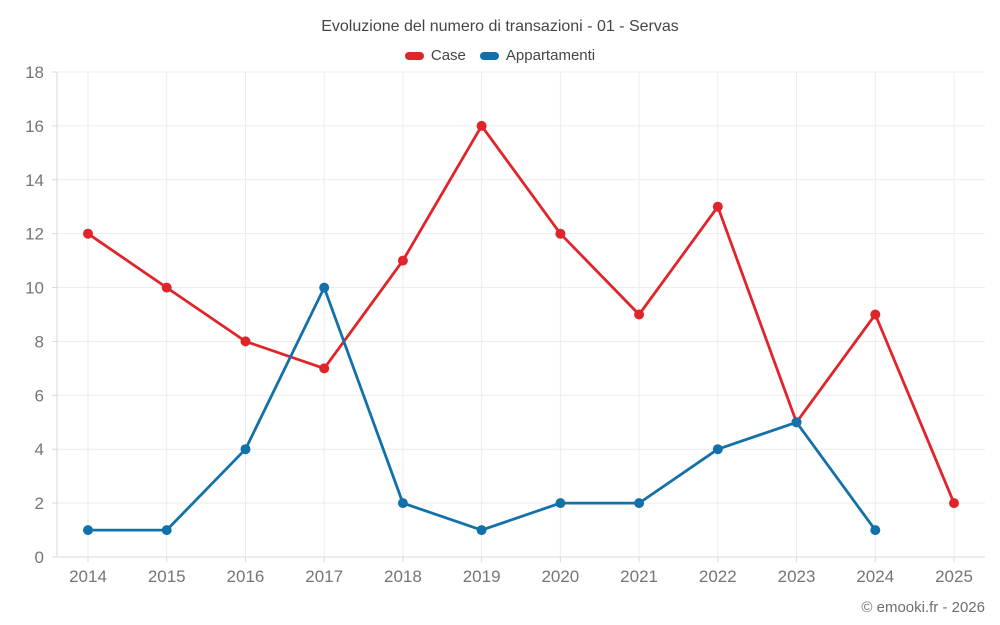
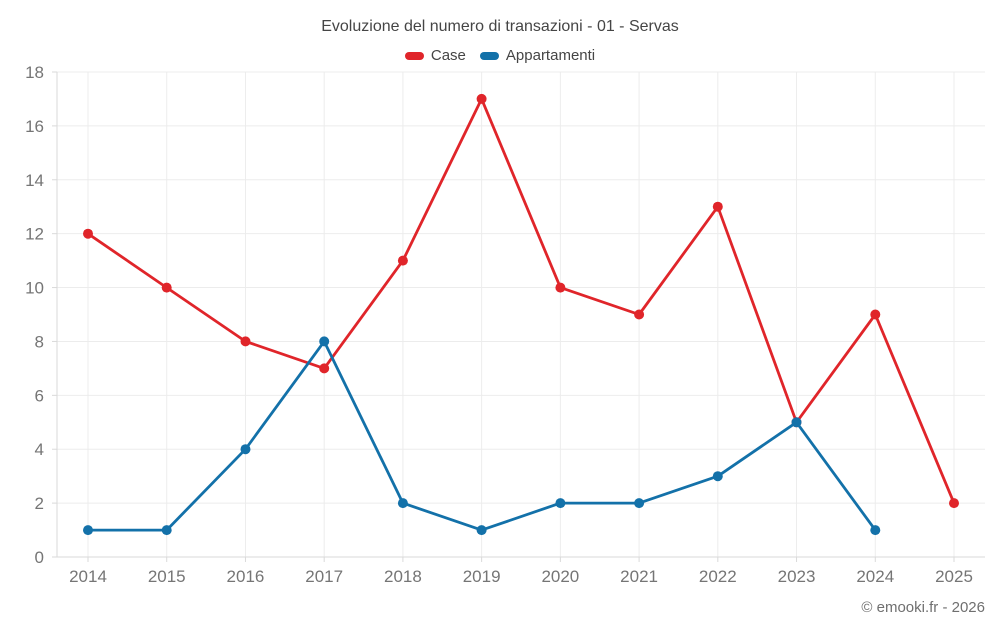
Appartamenti/2017: 10 -> 8
Case/2019: 16 -> 17
Case/2020: 12 -> 10
Appartamenti/2022: 4 -> 3
